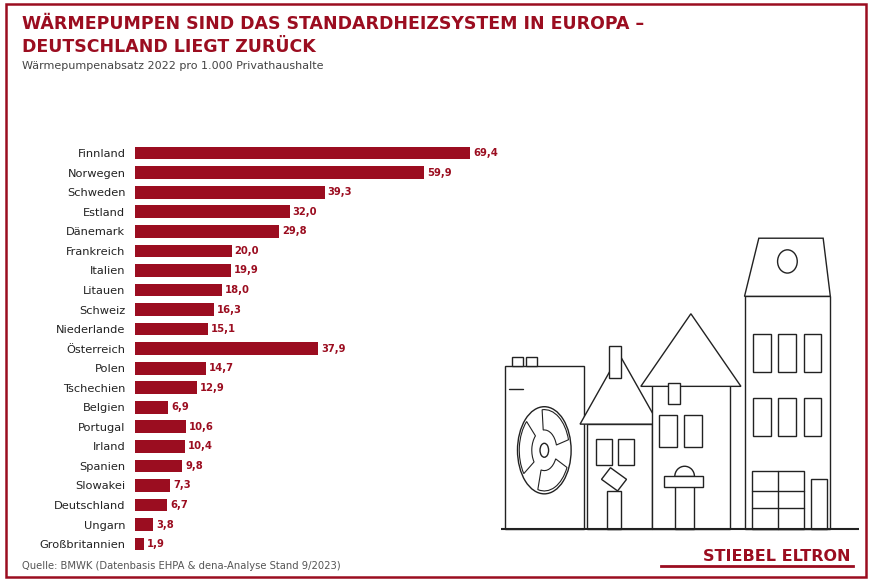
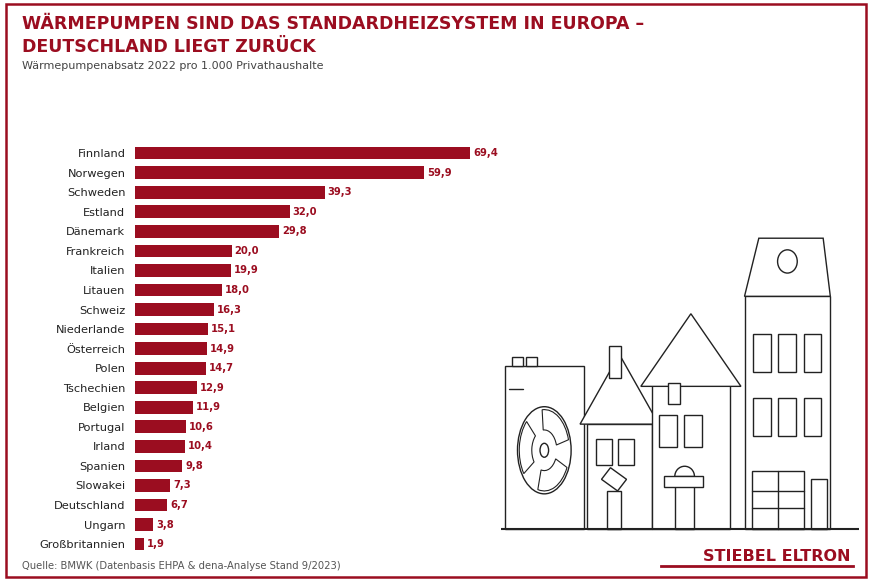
Österreich: 37,9 -> 14,9
Belgien: 6,9 -> 11,9
